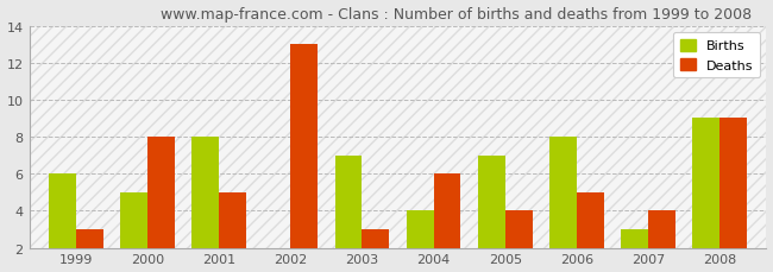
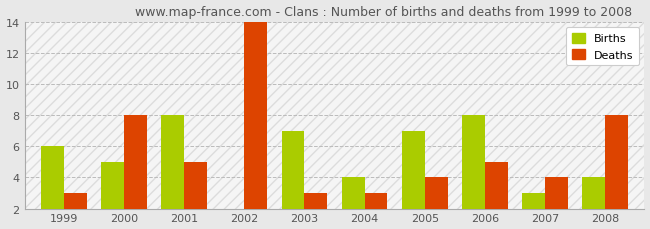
Deaths/2002: 13 -> 14
Deaths/2004: 6 -> 3
Births/2008: 9 -> 4
Deaths/2008: 9 -> 8
